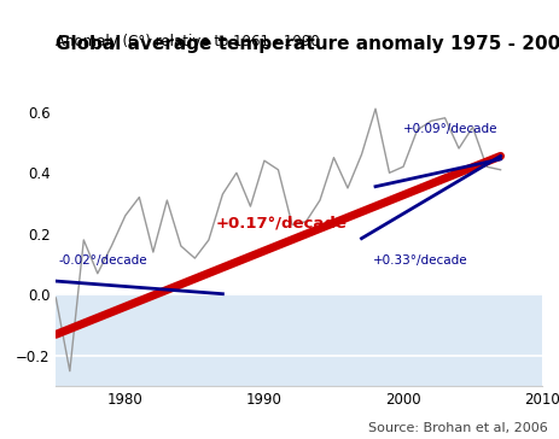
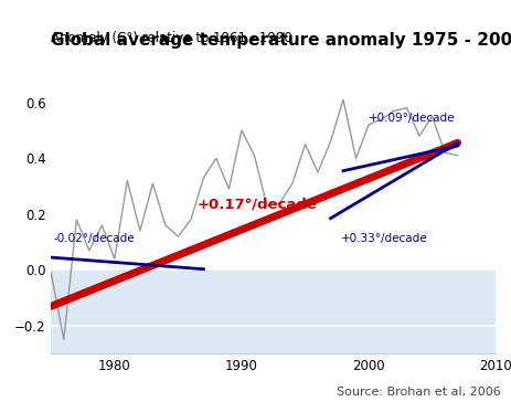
1980: 0.26 -> 0.04
1990: 0.44 -> 0.50
2000: 0.42 -> 0.52
